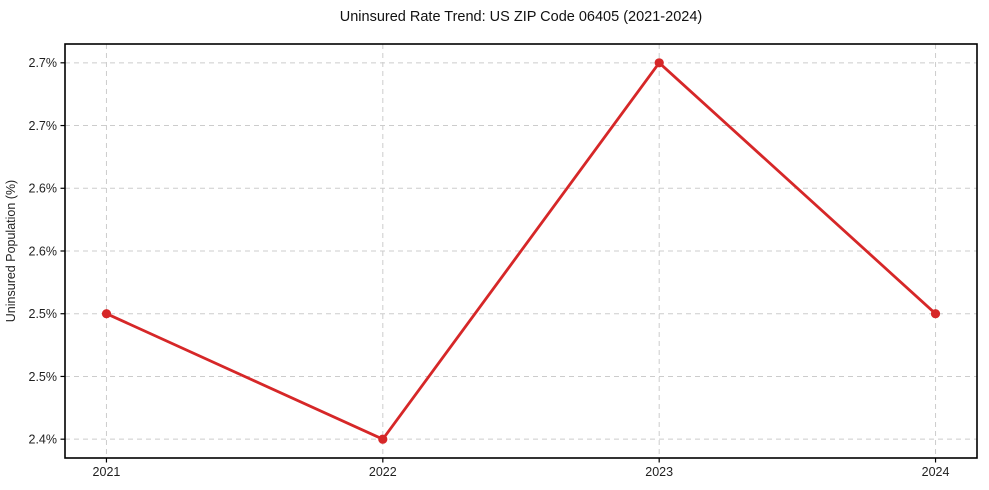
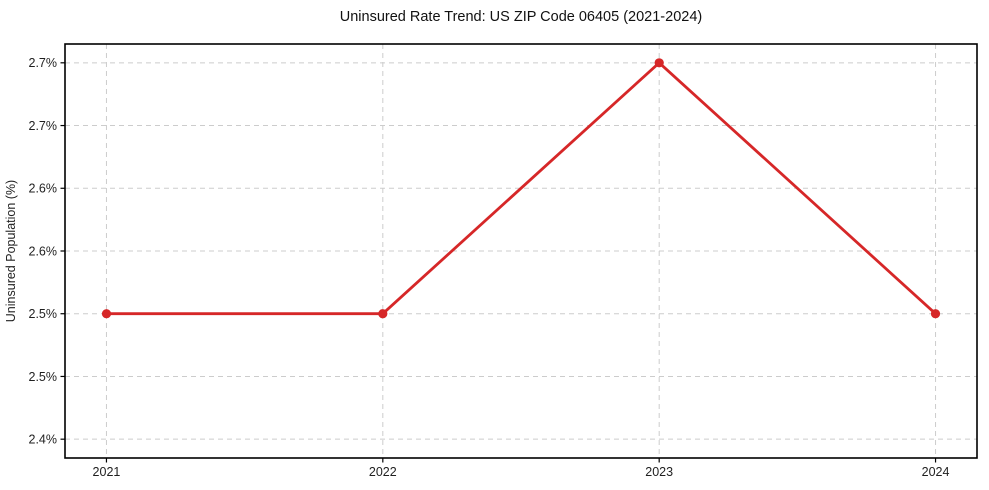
2022: 2.4% -> 2.5%
